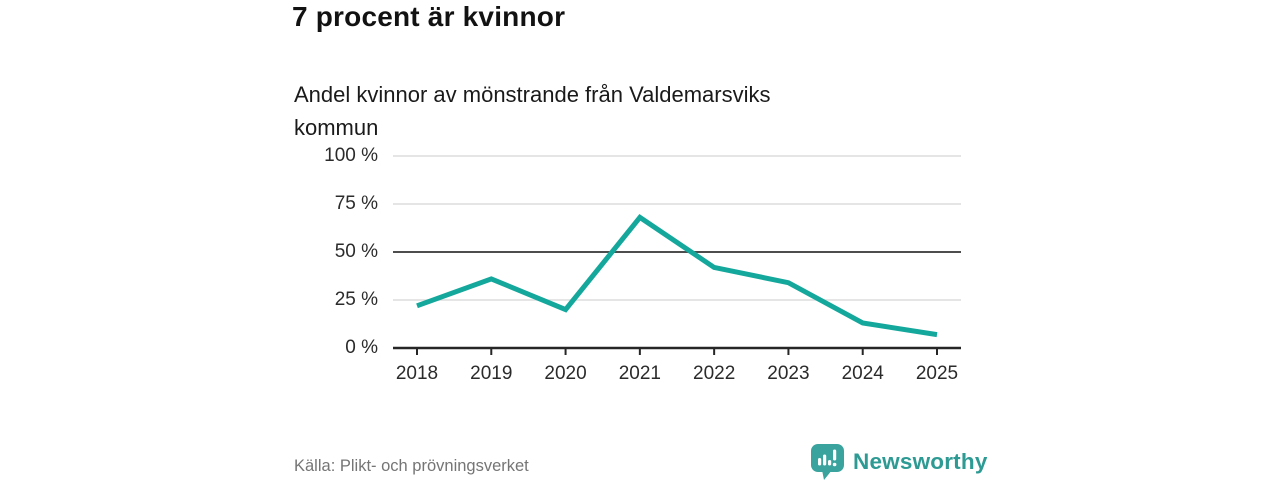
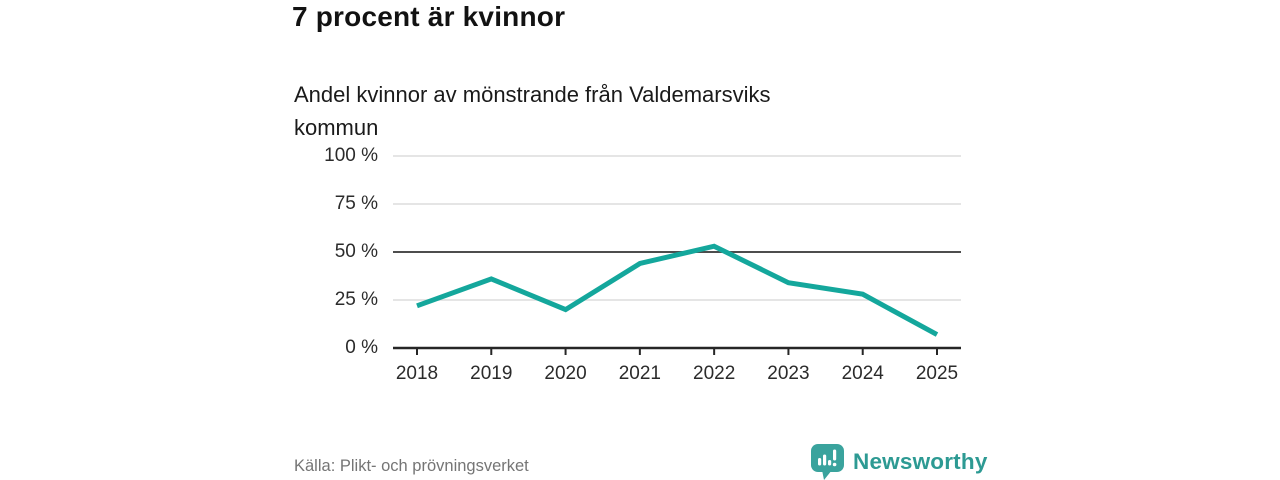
2021: 68% -> 44%
2022: 42% -> 53%
2024: 13% -> 28%
